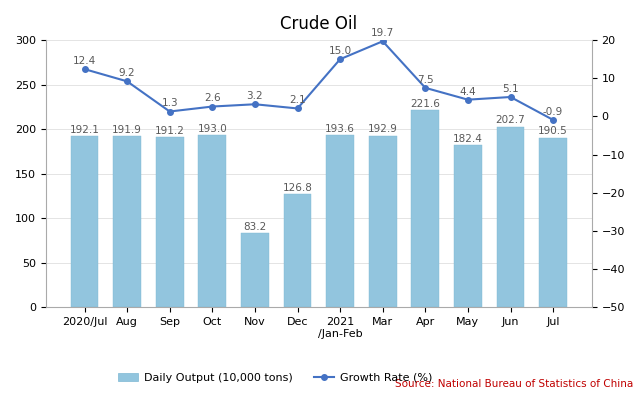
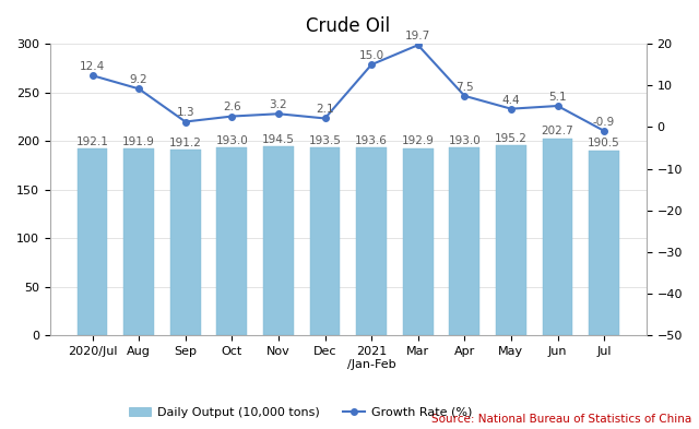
Daily Output (10,000 tons)/Nov: 83.2 -> 194.5
Daily Output (10,000 tons)/Dec: 126.8 -> 193.5
Daily Output (10,000 tons)/Apr: 221.6 -> 193.0
Daily Output (10,000 tons)/May: 182.4 -> 195.2
